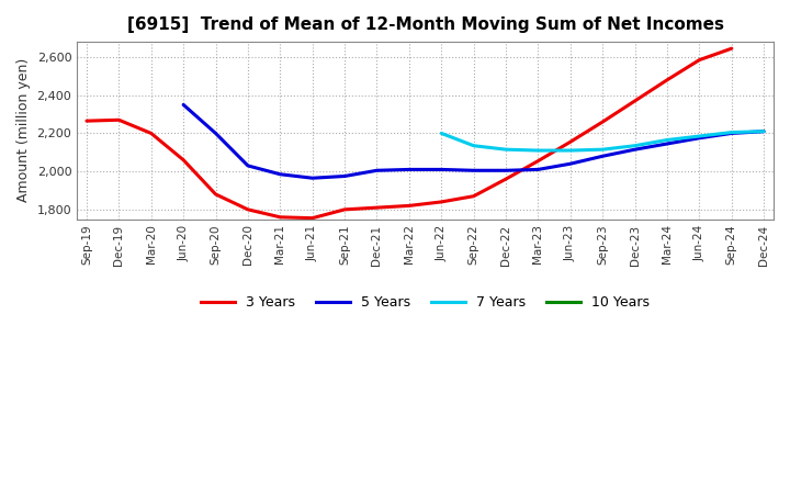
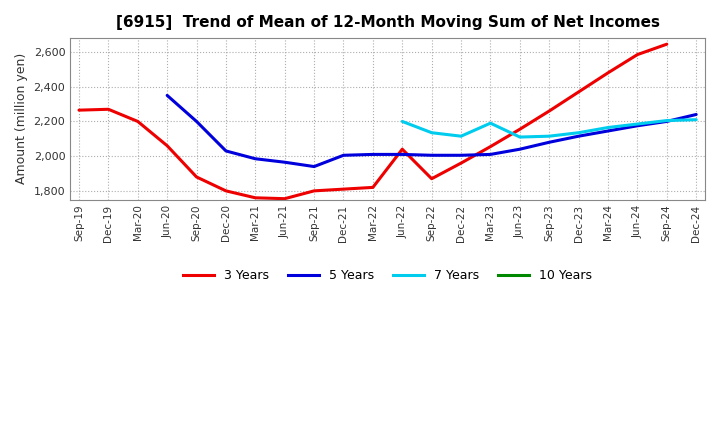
5 Years/Sep-21: 1,980 -> 1,940
3 Years/Jun-22: 1,840 -> 2,040
7 Years/Mar-23: 2,110 -> 2,190
5 Years/Dec-24: 2,210 -> 2,240
